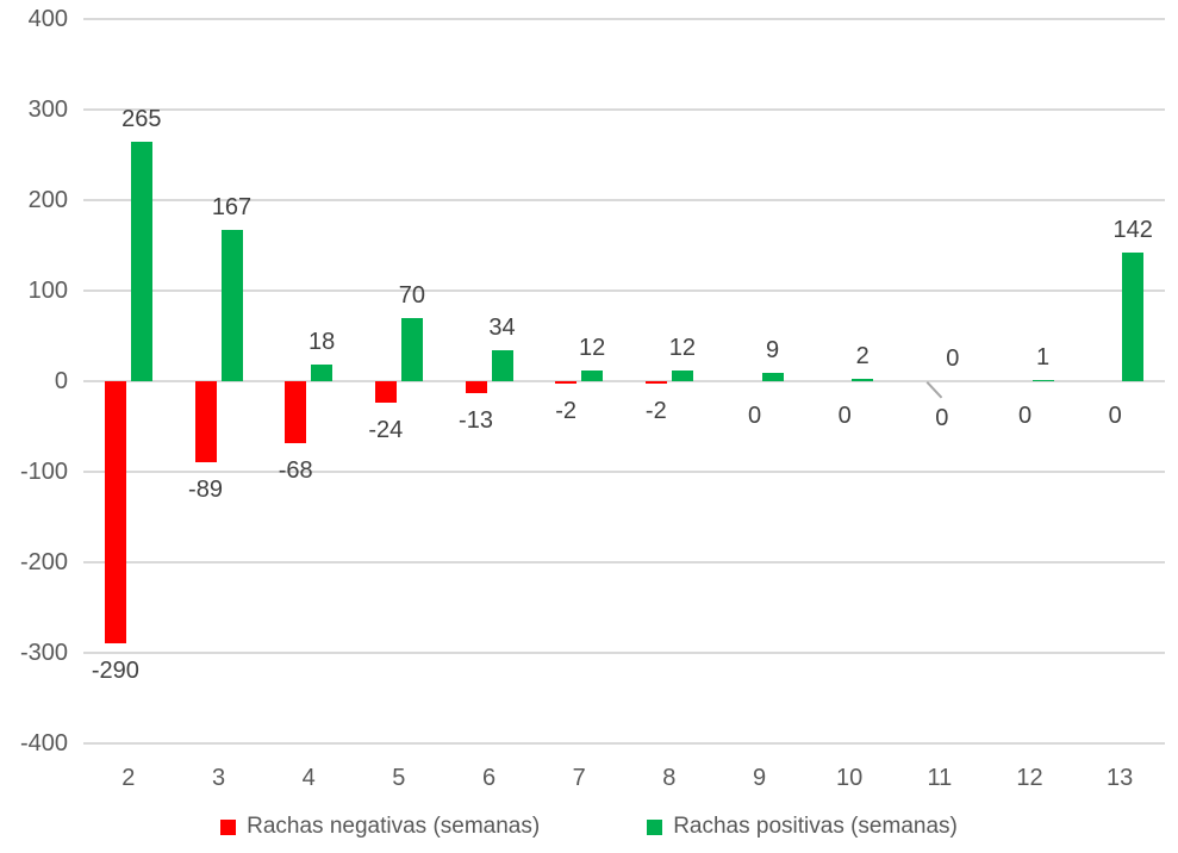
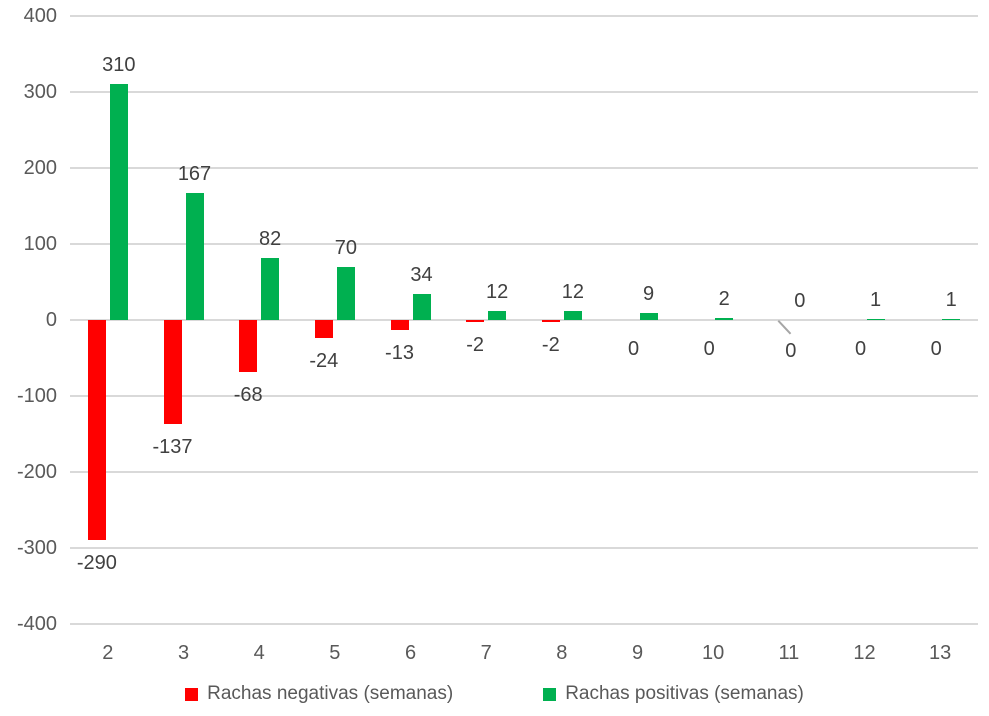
Rachas positivas (semanas)/2: 265 -> 310
Rachas negativas (semanas)/3: -89 -> -137
Rachas positivas (semanas)/4: 18 -> 82
Rachas positivas (semanas)/13: 142 -> 1
